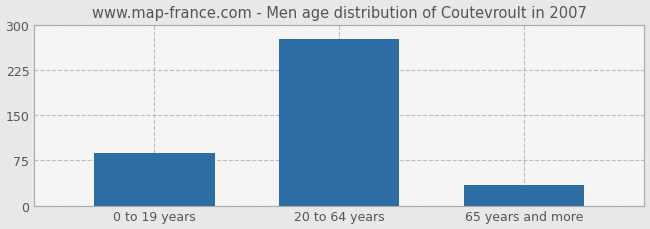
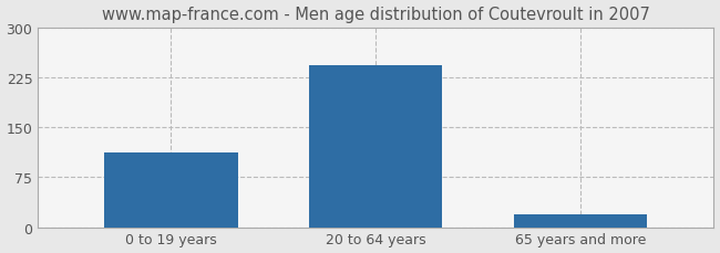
0 to 19 years: 88 -> 112
20 to 64 years: 276 -> 243
65 years and more: 34 -> 19
